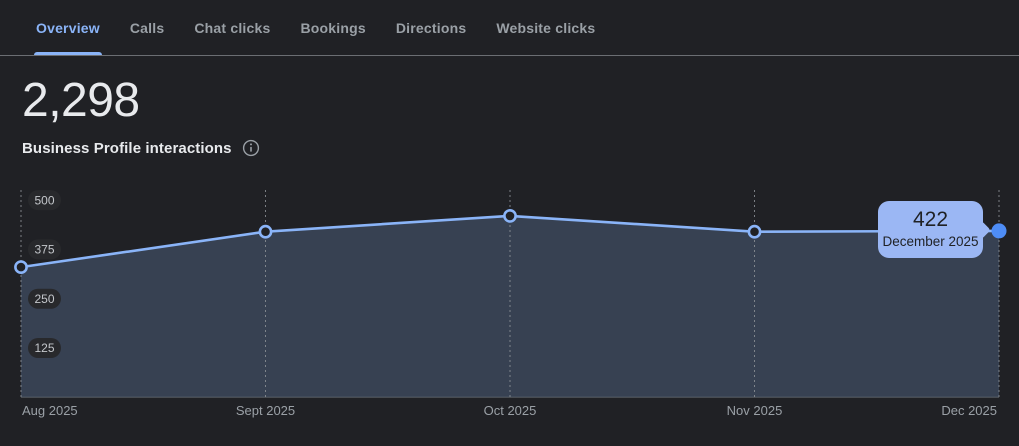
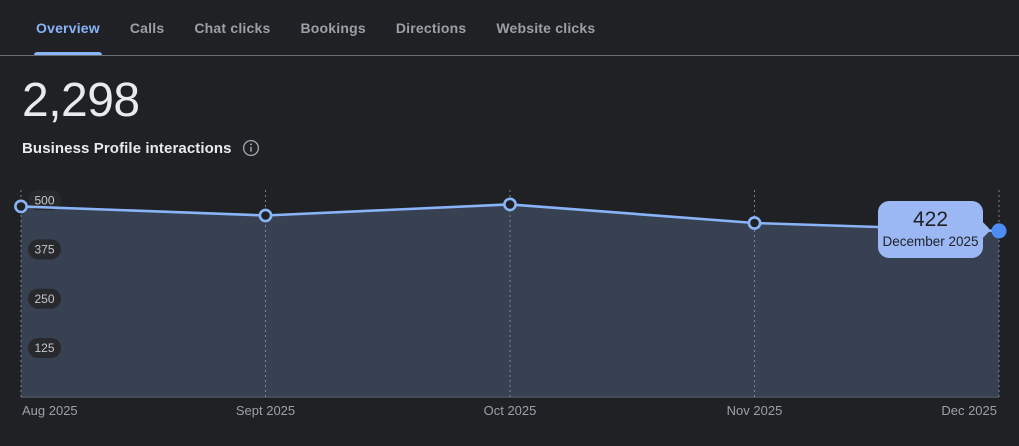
Aug 2025: 330 -> 480
Sept 2025: 420 -> 460
Oct 2025: 460 -> 490
Nov 2025: 420 -> 440
